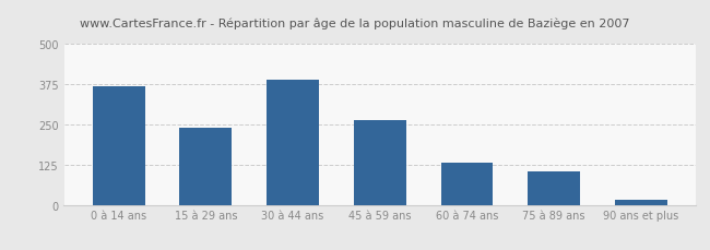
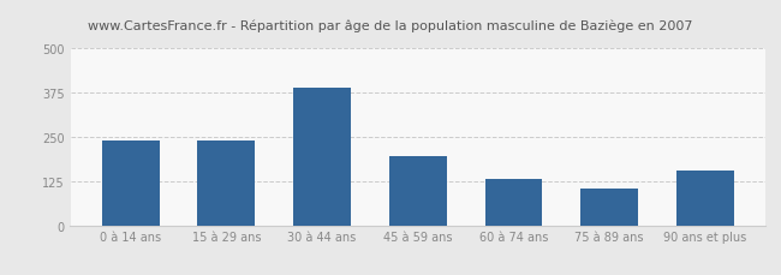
0 à 14 ans: 370 -> 240
45 à 59 ans: 265 -> 195
90 ans et plus: 15 -> 155
